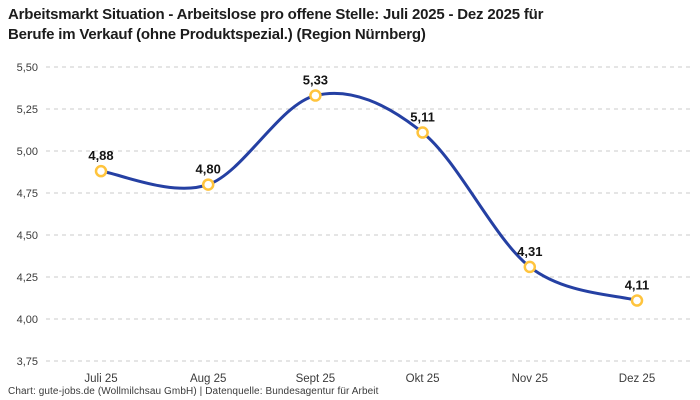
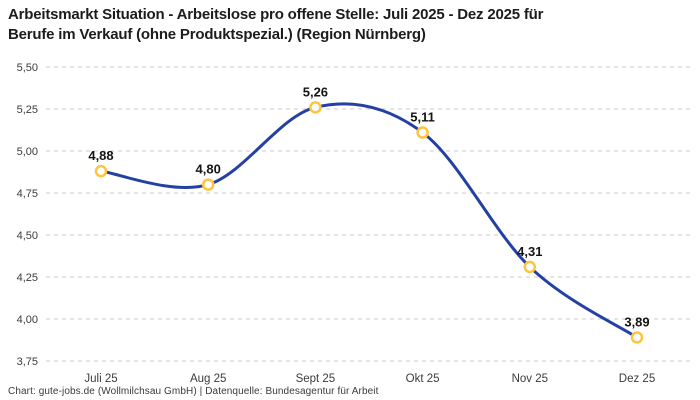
Sept 25: 5,33 -> 5,26
Dez 25: 4,11 -> 3,89
